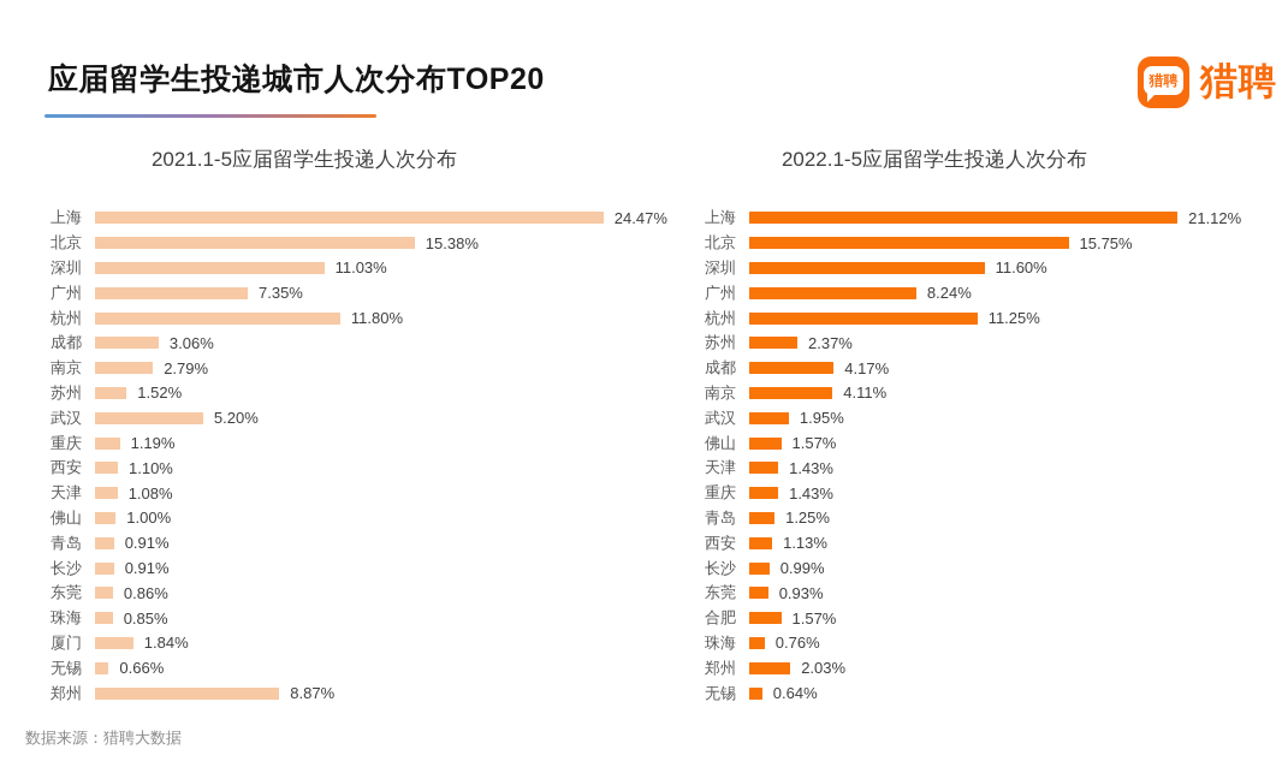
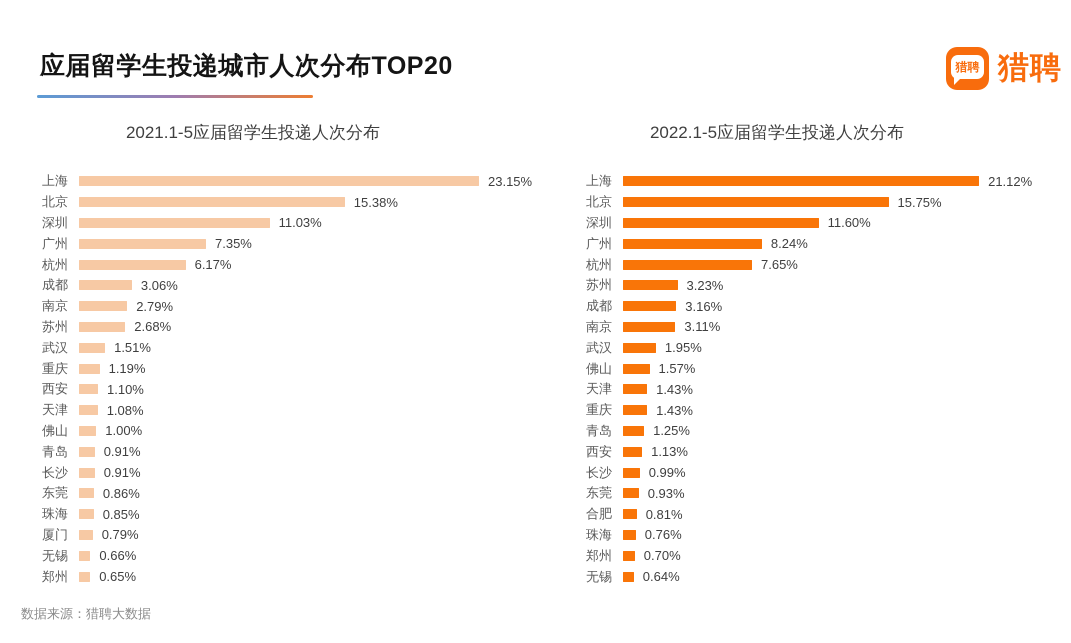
2021.1-5应届留学生投递人次分布/上海: 24.47% -> 23.15%
2021.1-5应届留学生投递人次分布/杭州: 11.80% -> 6.17%
2021.1-5应届留学生投递人次分布/苏州: 1.52% -> 2.68%
2021.1-5应届留学生投递人次分布/武汉: 5.20% -> 1.51%
2021.1-5应届留学生投递人次分布/厦门: 1.84% -> 0.79%
2021.1-5应届留学生投递人次分布/郑州: 8.87% -> 0.65%
2022.1-5应届留学生投递人次分布/杭州: 11.25% -> 7.65%
2022.1-5应届留学生投递人次分布/苏州: 2.37% -> 3.23%
2022.1-5应届留学生投递人次分布/成都: 4.17% -> 3.16%
2022.1-5应届留学生投递人次分布/南京: 4.11% -> 3.11%
2022.1-5应届留学生投递人次分布/合肥: 1.57% -> 0.81%
2022.1-5应届留学生投递人次分布/郑州: 2.03% -> 0.70%
